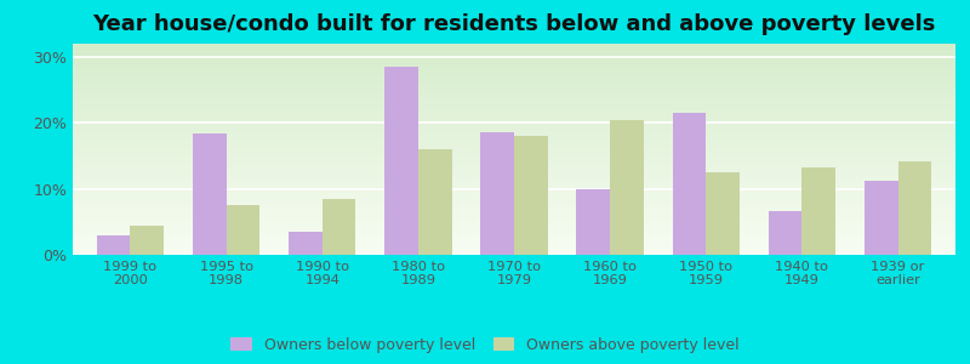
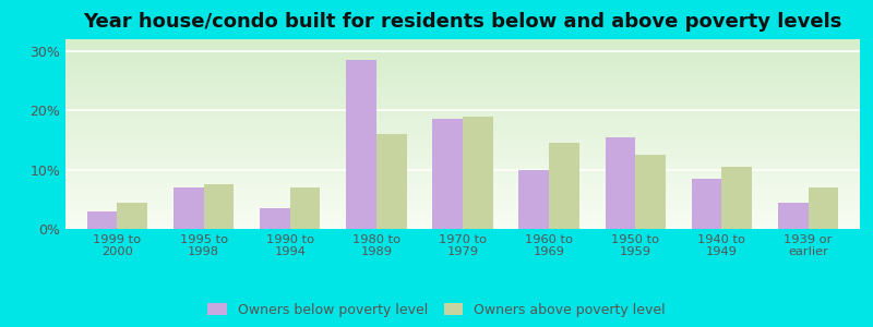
Owners below poverty level/1995 to 1998: 18.4% -> 7.0%
Owners above poverty level/1990 to 1994: 8.4% -> 7.0%
Owners above poverty level/1970 to 1979: 18.0% -> 19.0%
Owners above poverty level/1960 to 1969: 20.4% -> 14.5%
Owners below poverty level/1950 to 1959: 21.6% -> 15.5%
Owners below poverty level/1940 to 1949: 6.6% -> 8.5%
Owners above poverty level/1940 to 1949: 13.2% -> 10.5%
Owners below poverty level/1939 or earlier: 11.2% -> 4.5%
Owners above poverty level/1939 or earlier: 14.2% -> 7.0%
